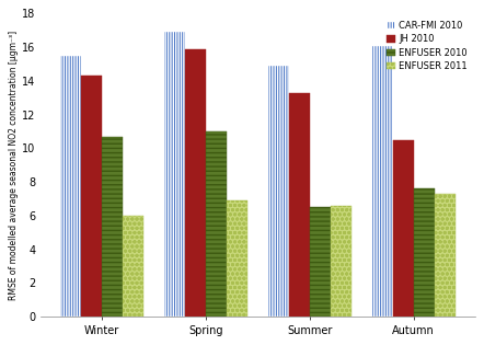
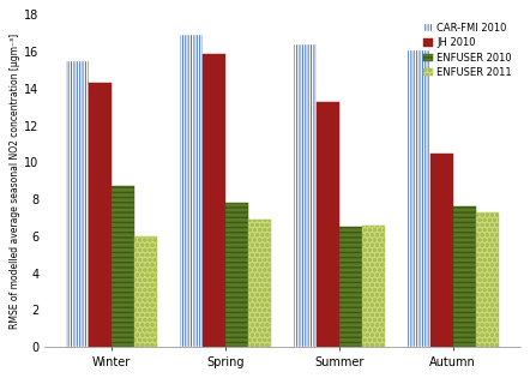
ENFUSER 2010/Winter: 10.7 -> 8.7
ENFUSER 2010/Spring: 11.0 -> 7.8
CAR-FMI 2010/Summer: 14.9 -> 16.4
